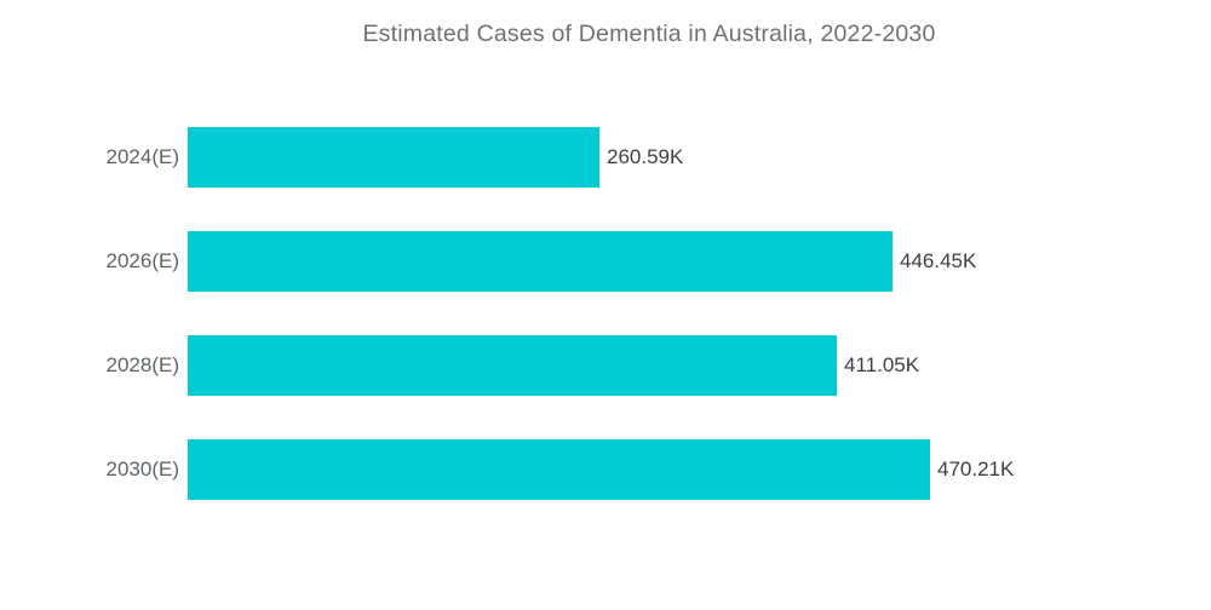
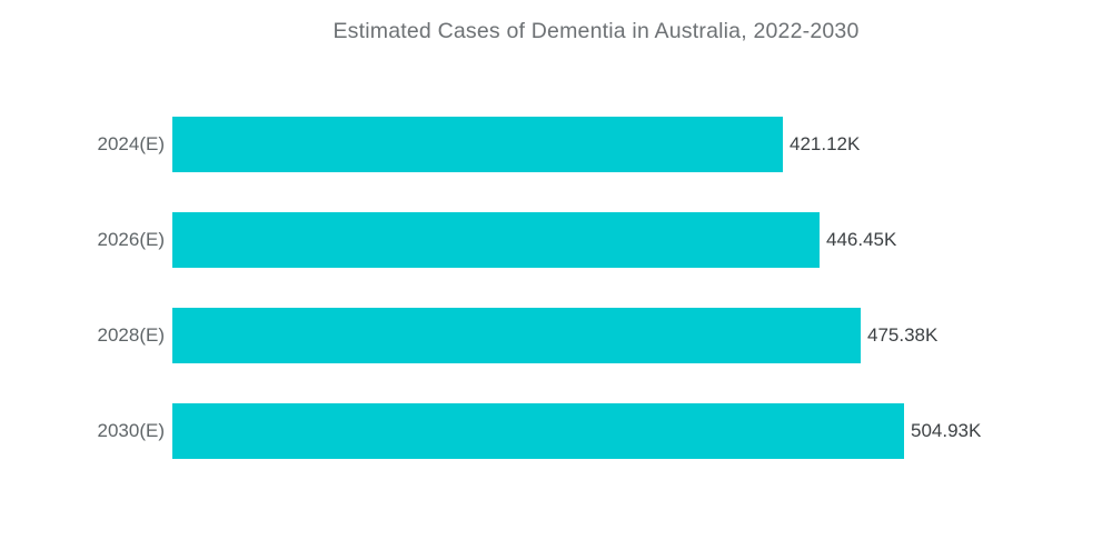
2024(E): 260.59K -> 421.12K
2028(E): 411.05K -> 475.38K
2030(E): 470.21K -> 504.93K
